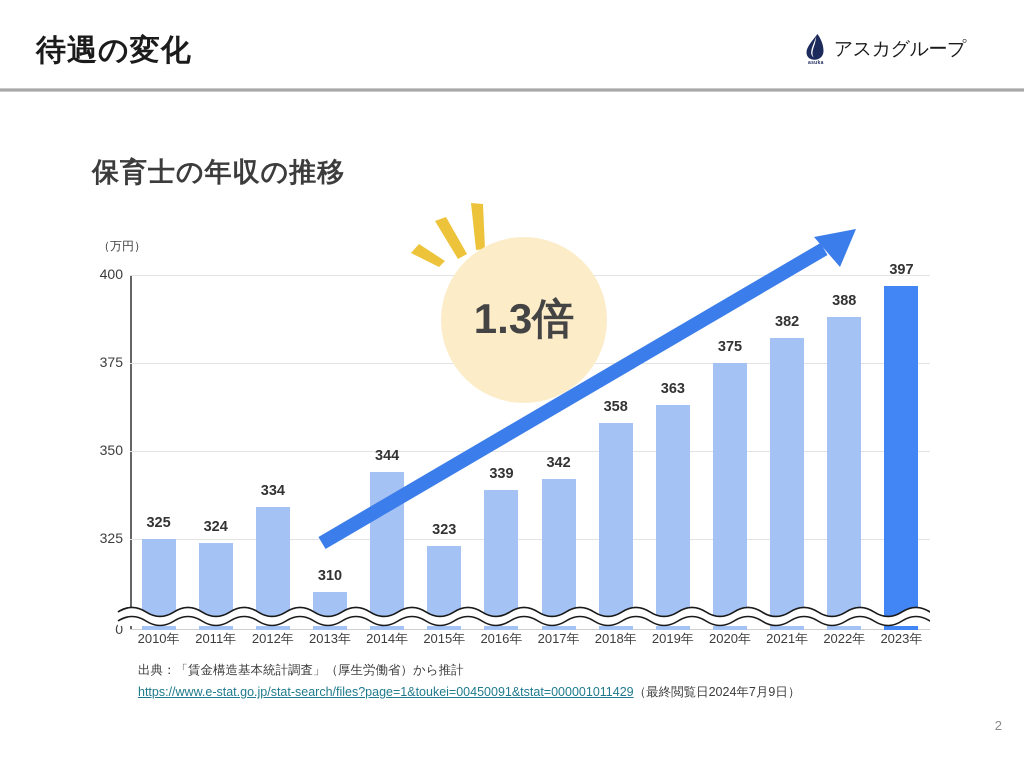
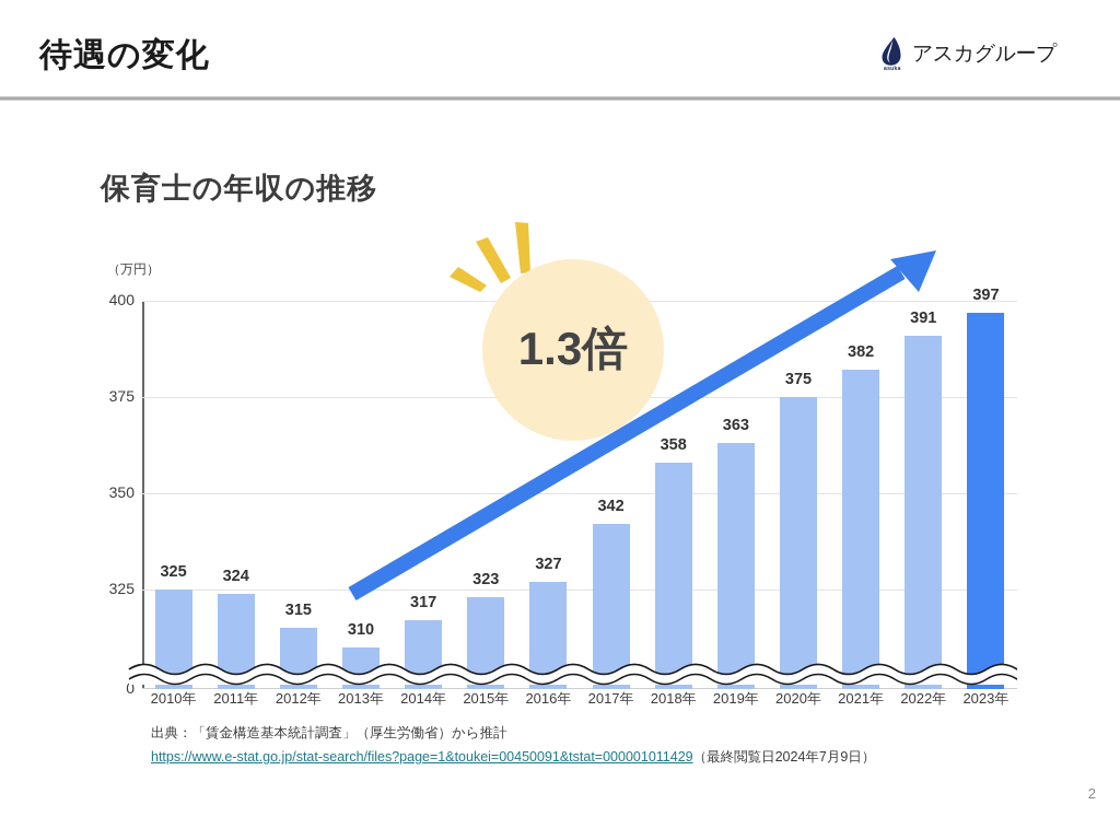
2012年: 334 -> 315
2014年: 344 -> 317
2016年: 339 -> 327
2022年: 388 -> 391
